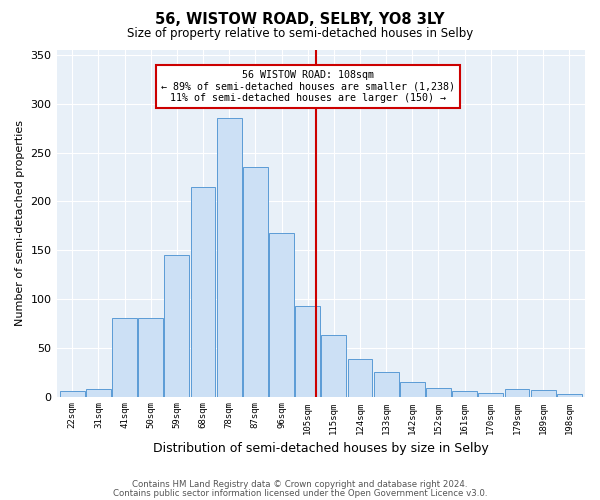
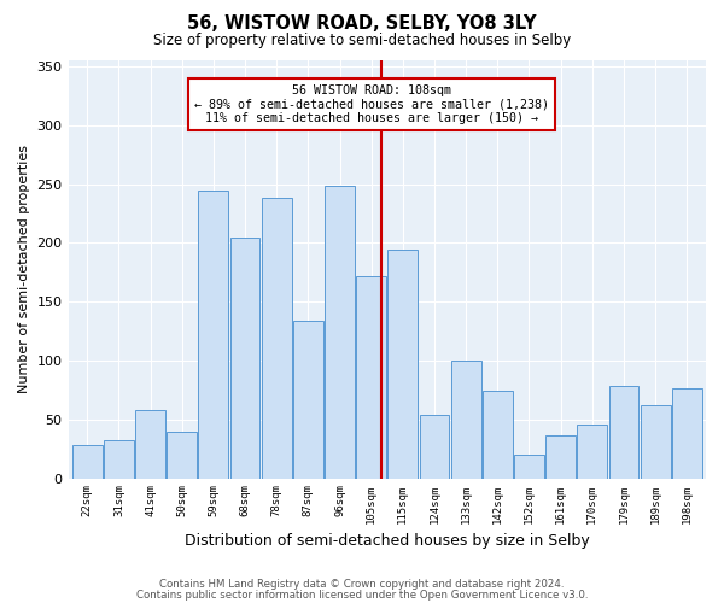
22sqm: 6 -> 28
31sqm: 8 -> 32
41sqm: 80 -> 58
50sqm: 80 -> 40
59sqm: 145 -> 244
68sqm: 215 -> 204
78sqm: 285 -> 238
87sqm: 235 -> 134
96sqm: 168 -> 248
105sqm: 93 -> 172
115sqm: 63 -> 194
124sqm: 38 -> 54
133sqm: 25 -> 100
142sqm: 15 -> 74
152sqm: 9 -> 20
161sqm: 6 -> 36
170sqm: 4 -> 46
179sqm: 8 -> 78
189sqm: 7 -> 62
198sqm: 3 -> 76
